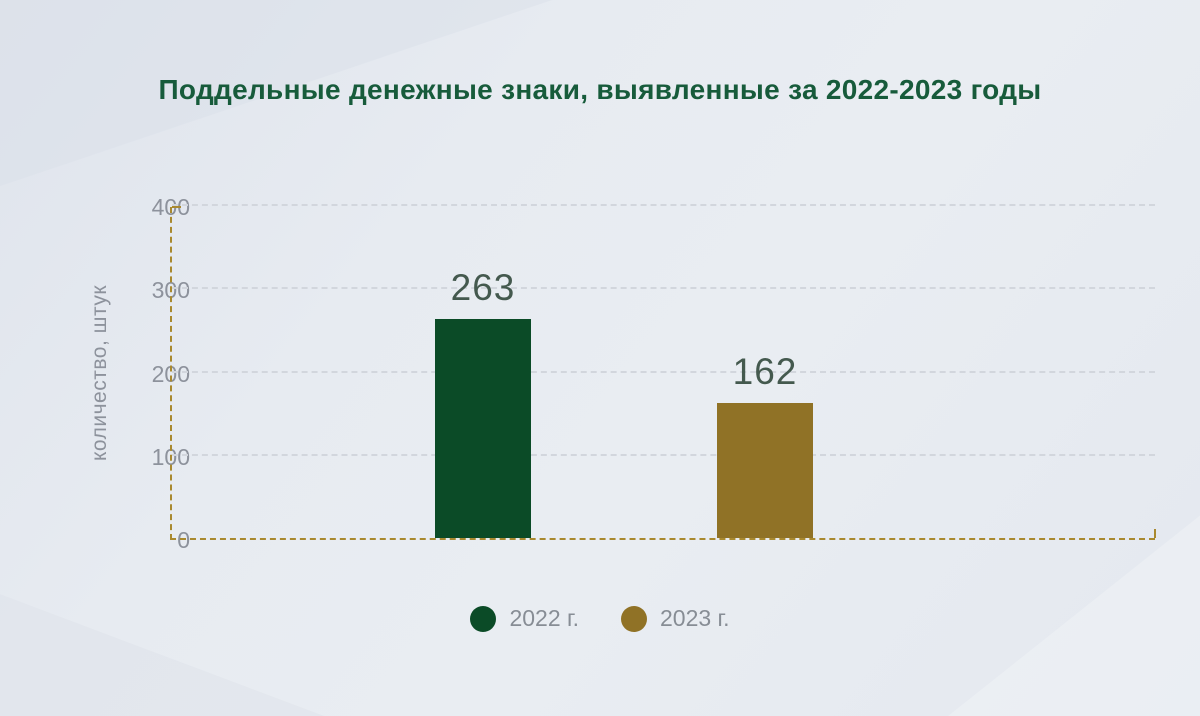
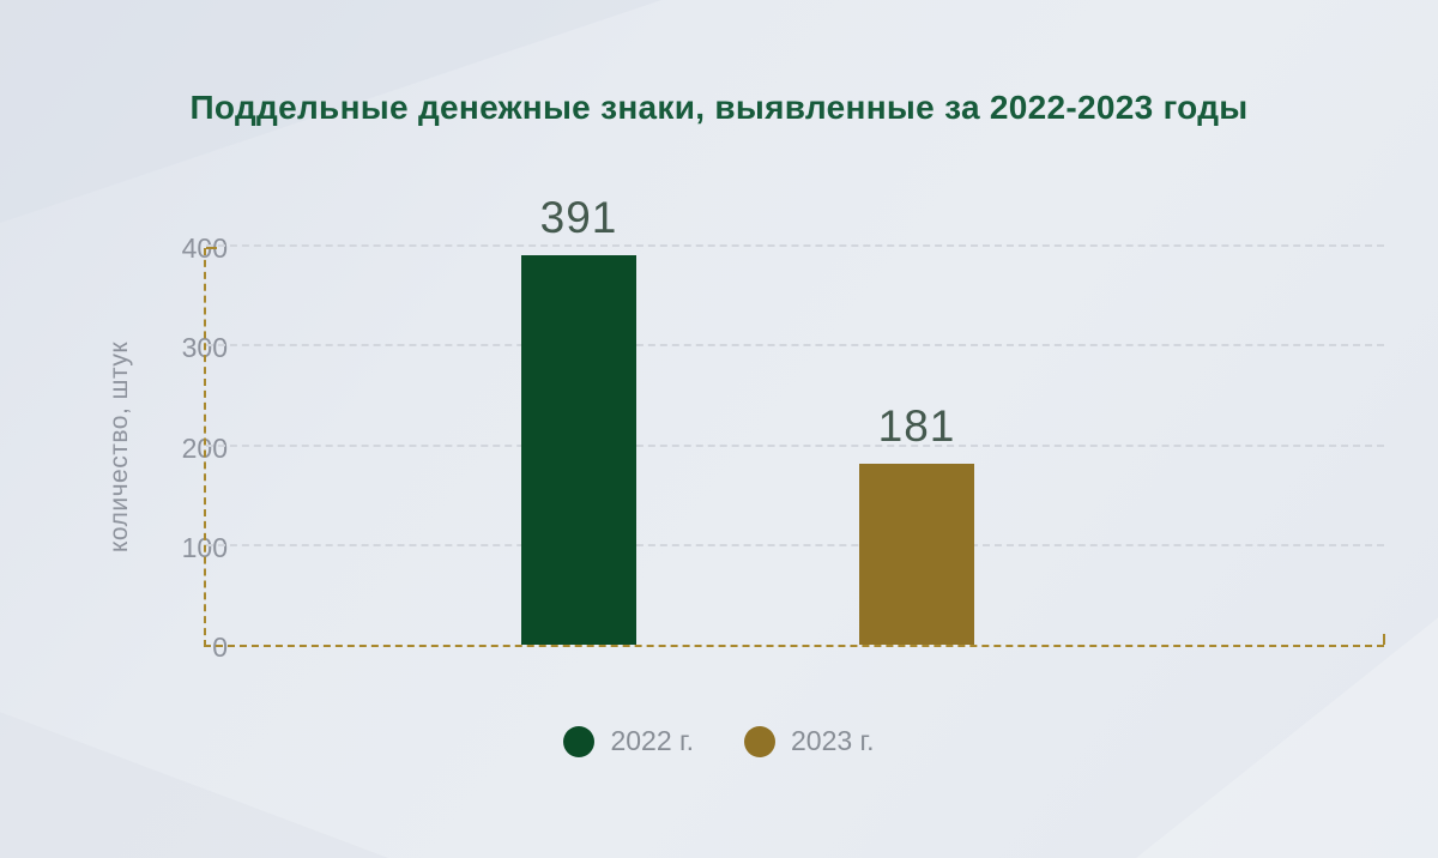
2022 г.: 263 -> 391
2023 г.: 162 -> 181
